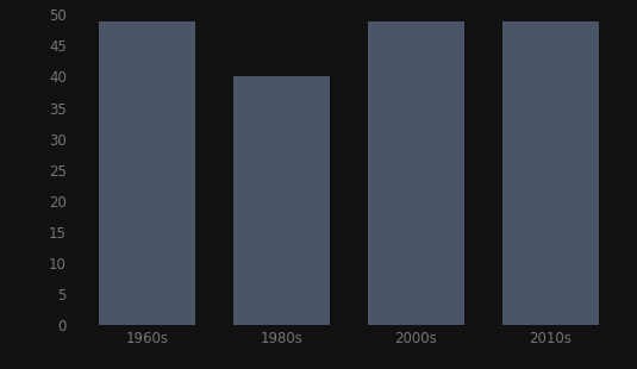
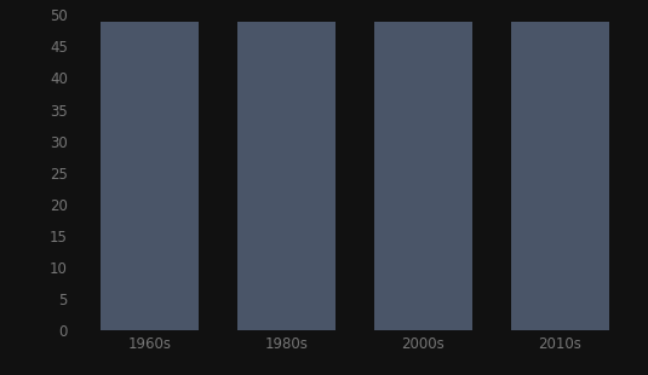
1980s: 40 -> 49
